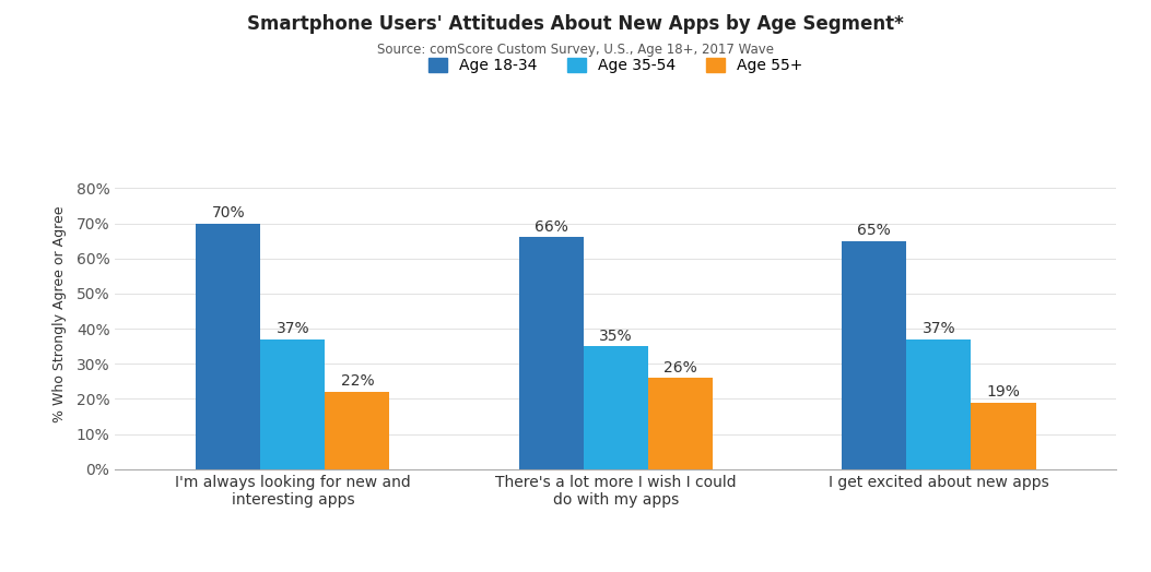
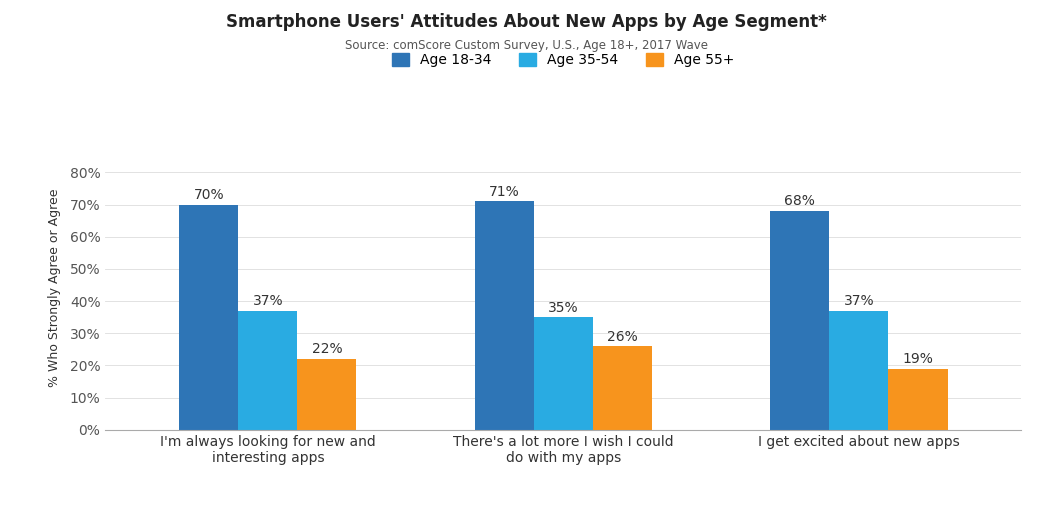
Age 18-34/There's a lot more I wish I could do with my apps: 66% -> 71%
Age 18-34/I get excited about new apps: 65% -> 68%
